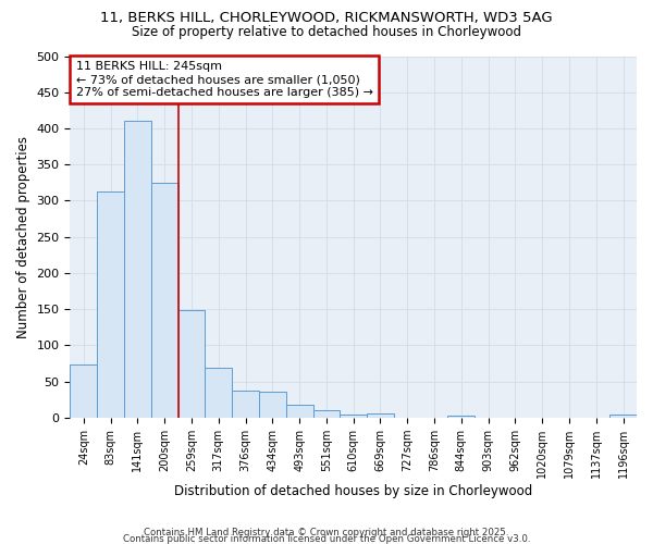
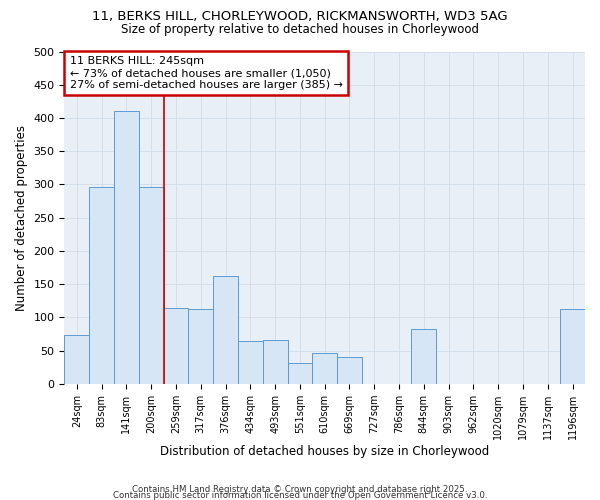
83sqm: 313 -> 296
200sqm: 325 -> 296
259sqm: 148 -> 114
317sqm: 69 -> 112
376sqm: 37 -> 162
434sqm: 36 -> 64
493sqm: 18 -> 66
551sqm: 10 -> 32
610sqm: 5 -> 46
669sqm: 6 -> 40
844sqm: 3 -> 82
1196sqm: 5 -> 112
